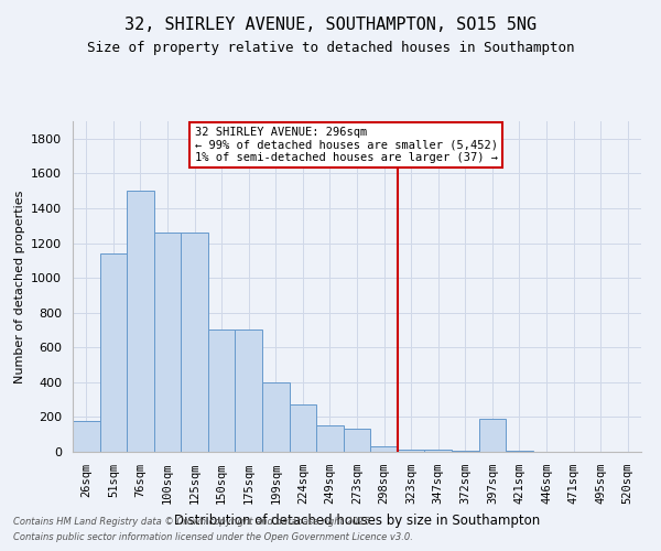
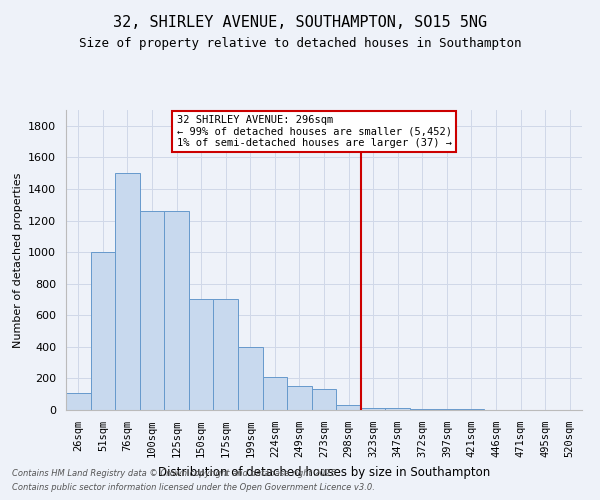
26sqm: 180 -> 100
51sqm: 1140 -> 1000
224sqm: 270 -> 210
397sqm: 190 -> 0
